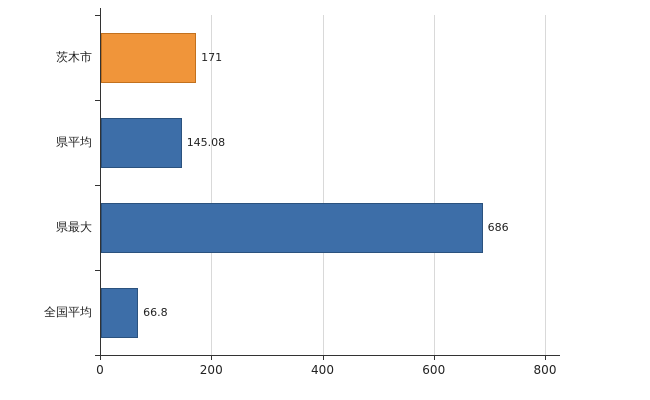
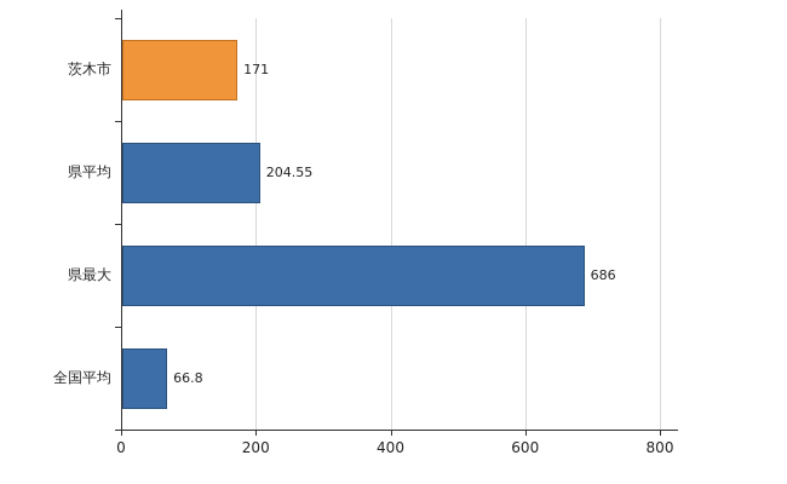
県平均: 145.08 -> 204.55
